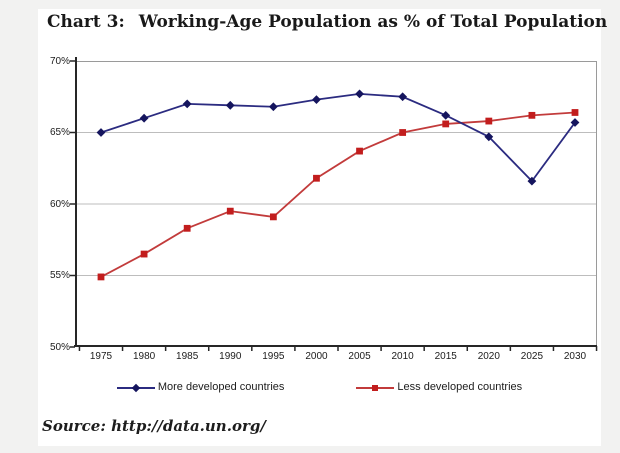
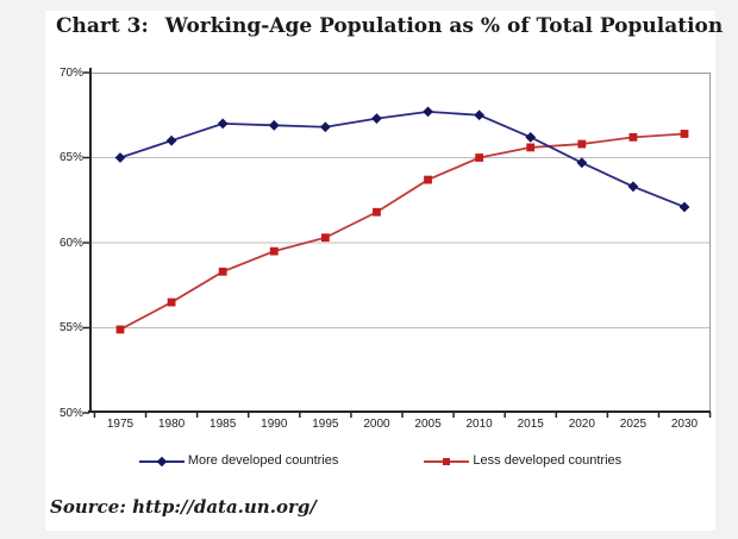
Less developed countries/1995: 59.1% -> 60.3%
More developed countries/2025: 61.6% -> 63.3%
More developed countries/2030: 65.7% -> 62.1%
